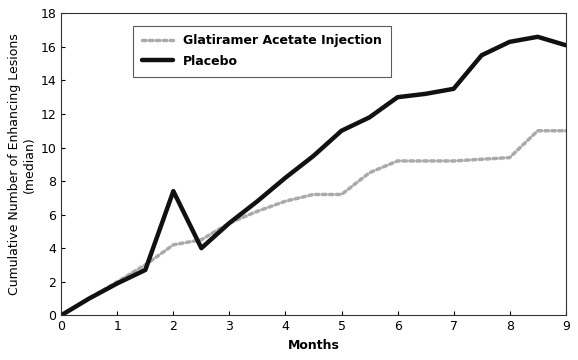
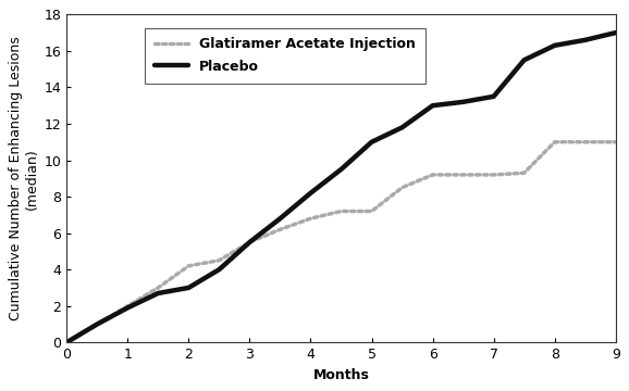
Placebo/2: 7.4 -> 3.0
Glatiramer Acetate Injection/8: 9.4 -> 11.0
Placebo/9: 16.1 -> 17.0
